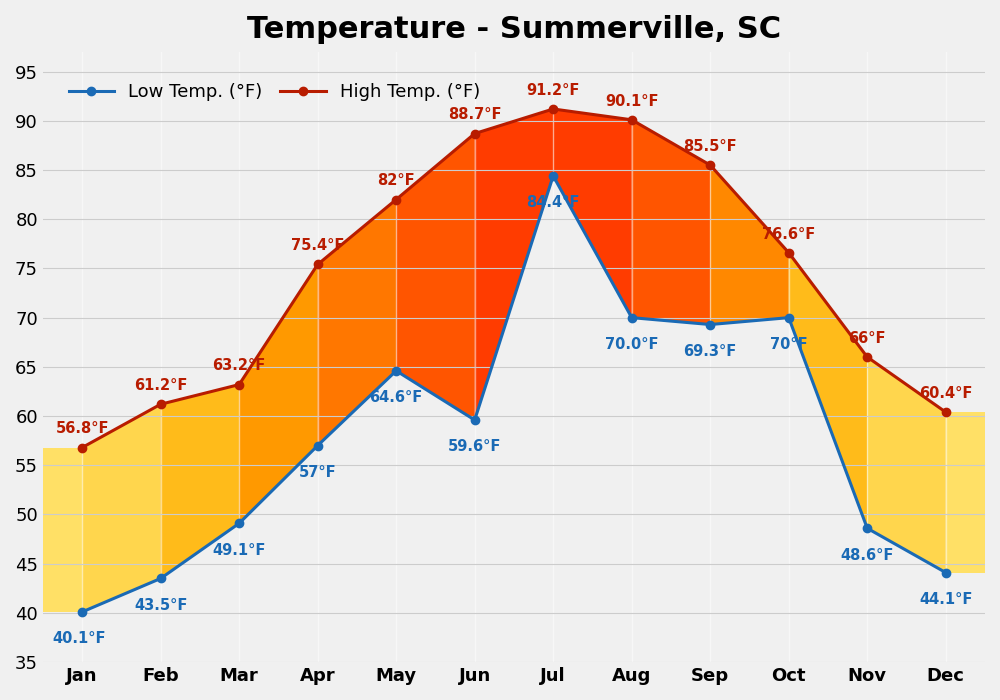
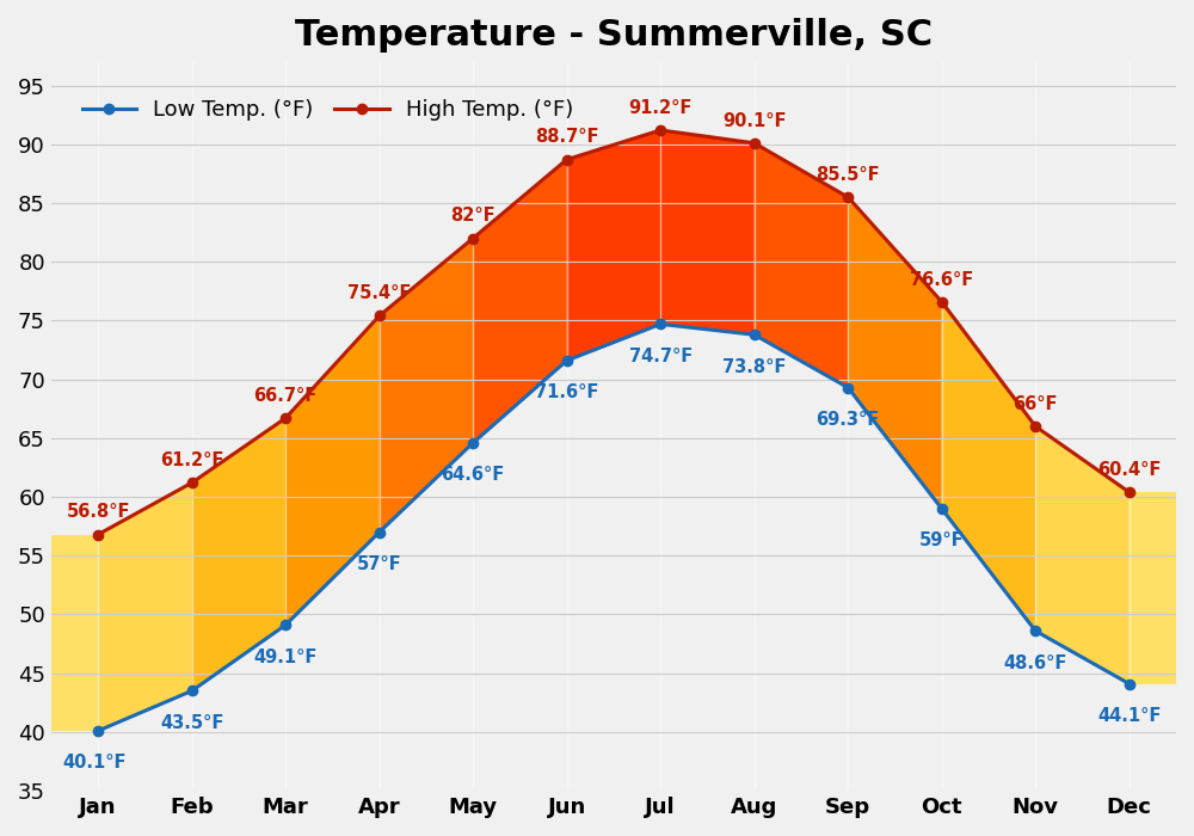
High Temp. (°F)/Mar: 63.2°F -> 66.7°F
Low Temp. (°F)/Jun: 59.6°F -> 71.6°F
Low Temp. (°F)/Jul: 84.4°F -> 74.7°F
Low Temp. (°F)/Aug: 70.0°F -> 73.8°F
Low Temp. (°F)/Oct: 70°F -> 59°F
